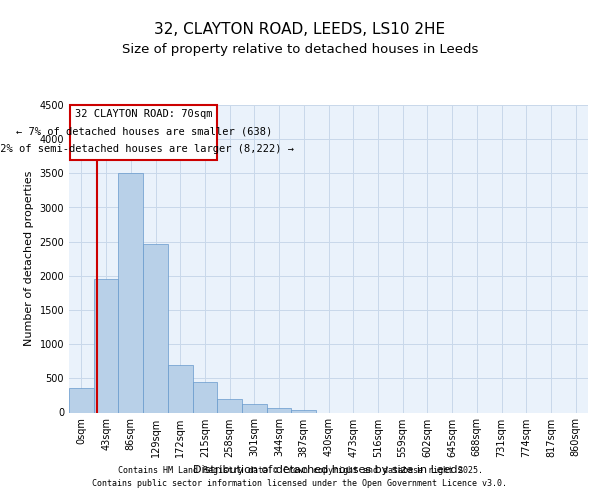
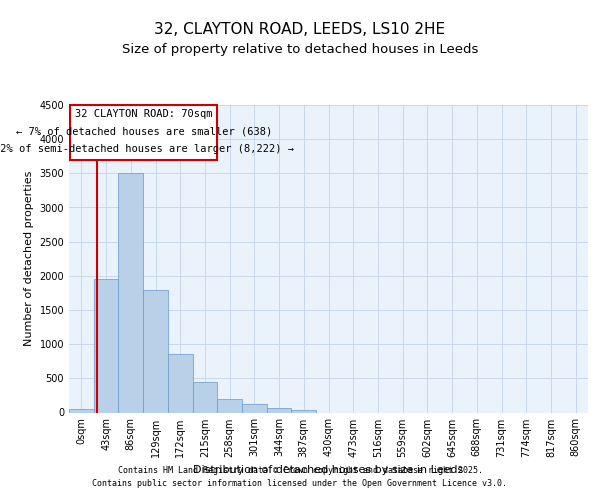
0sqm: 360 -> 50
129sqm: 2460 -> 1800
172sqm: 700 -> 850
